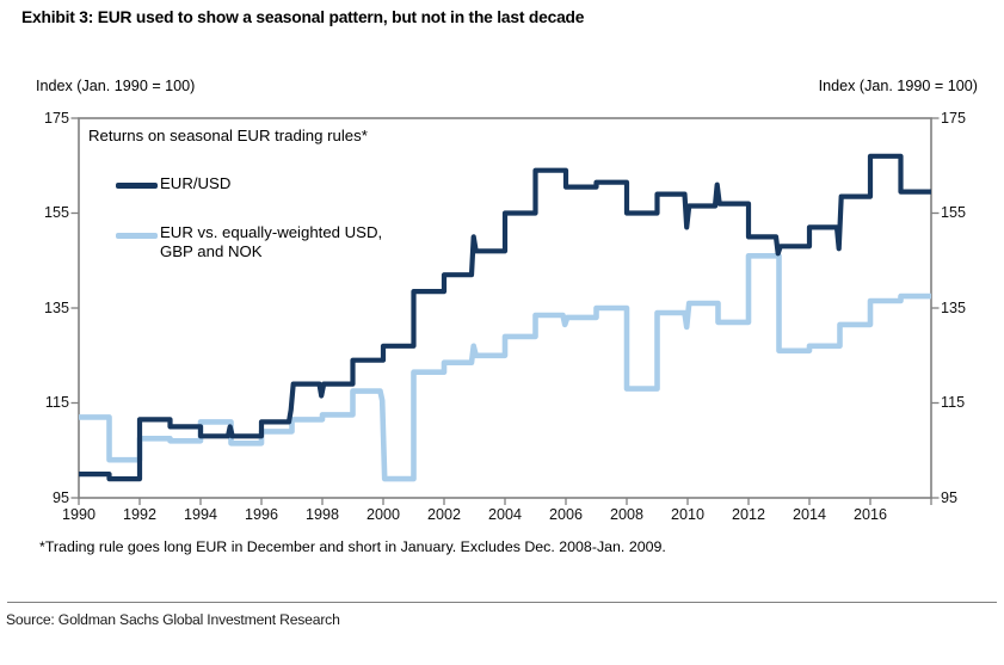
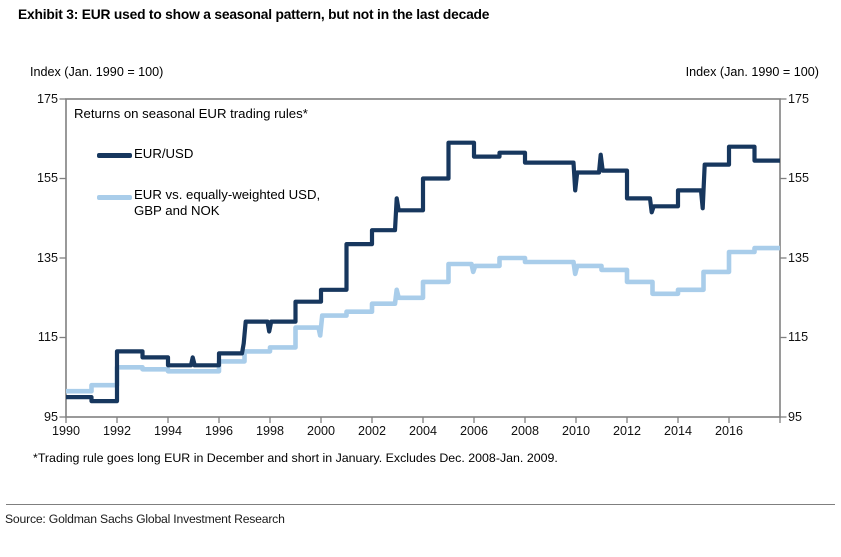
EUR vs. equally-weighted USD, GBP and NOK/1990: 112 -> 102
EUR vs. equally-weighted USD, GBP and NOK/1994: 111 -> 106
EUR vs. equally-weighted USD, GBP and NOK/2000: 99 -> 120
EUR/USD/2008: 155 -> 159
EUR vs. equally-weighted USD, GBP and NOK/2008: 118 -> 134
EUR vs. equally-weighted USD, GBP and NOK/2010: 136 -> 133
EUR vs. equally-weighted USD, GBP and NOK/2012: 146 -> 129
EUR/USD/2016: 167 -> 163
